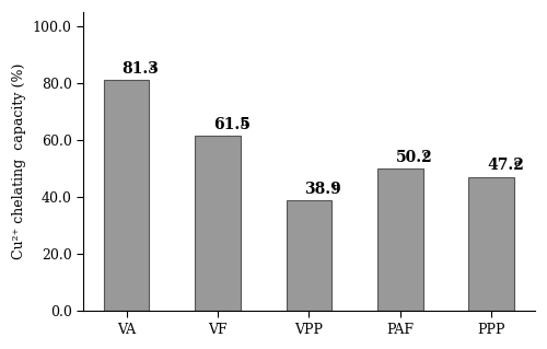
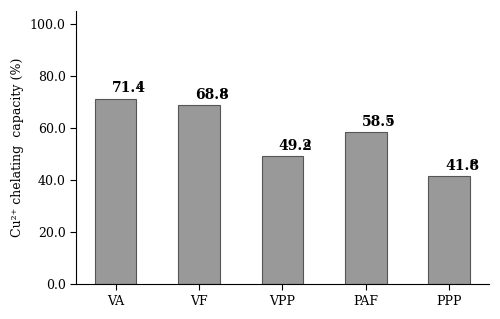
VA: 81.3 -> 71.4
VF: 61.5 -> 68.8
VPP: 38.9 -> 49.2
PAF: 50.2 -> 58.5
PPP: 47.2 -> 41.8
